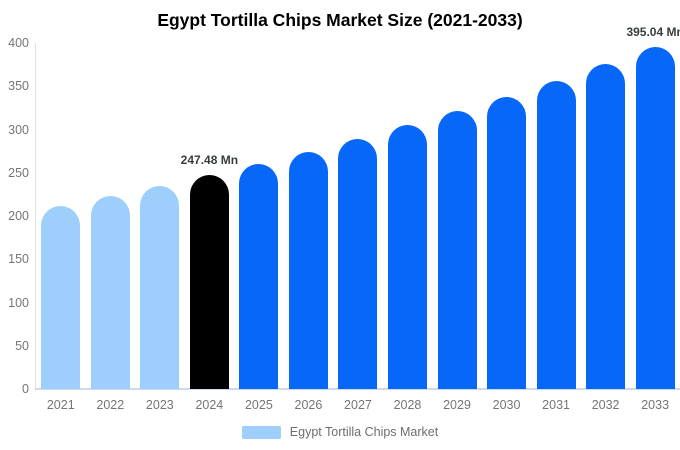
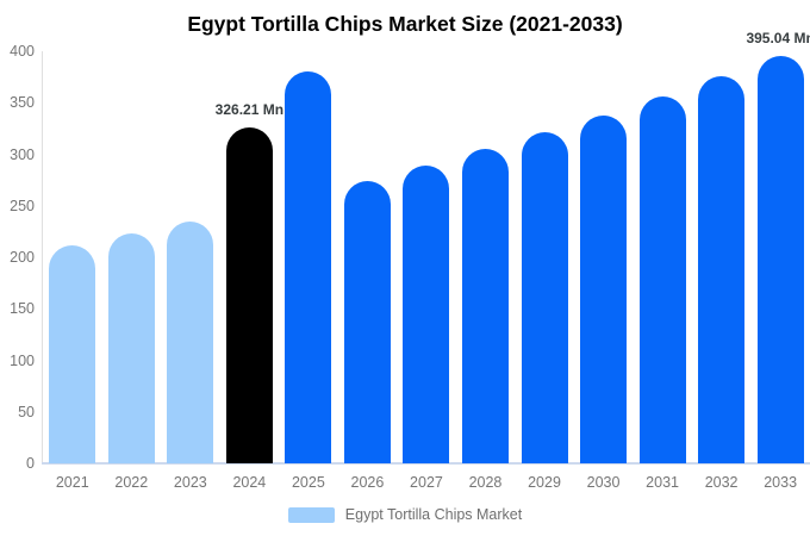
2024: 247.48 -> 326.21
2025: 260 -> 380
